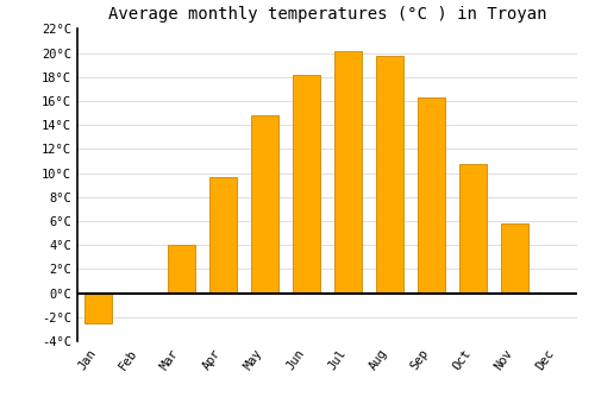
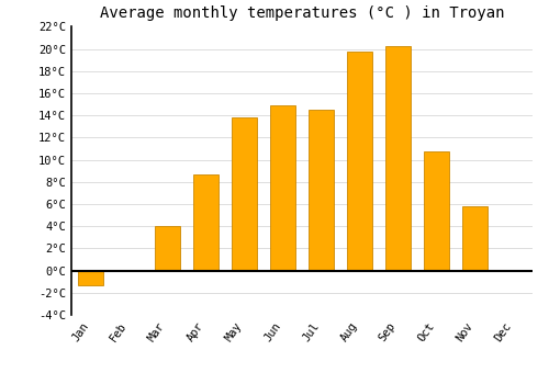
Jan: -2.5°C -> -1.3°C
Apr: 9.7°C -> 8.7°C
May: 14.8°C -> 13.8°C
Jun: 18.2°C -> 14.9°C
Jul: 20.2°C -> 14.5°C
Sep: 16.3°C -> 20.3°C
